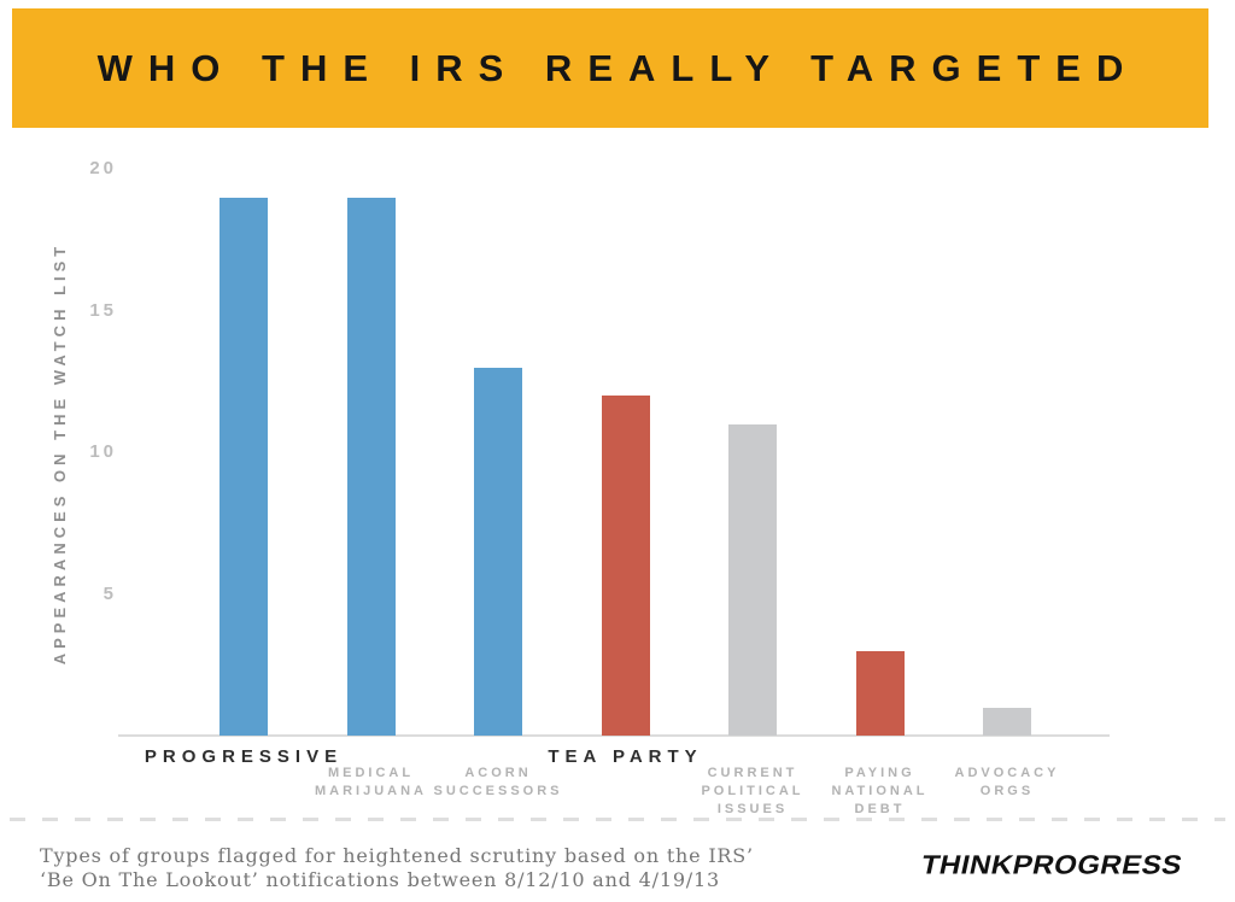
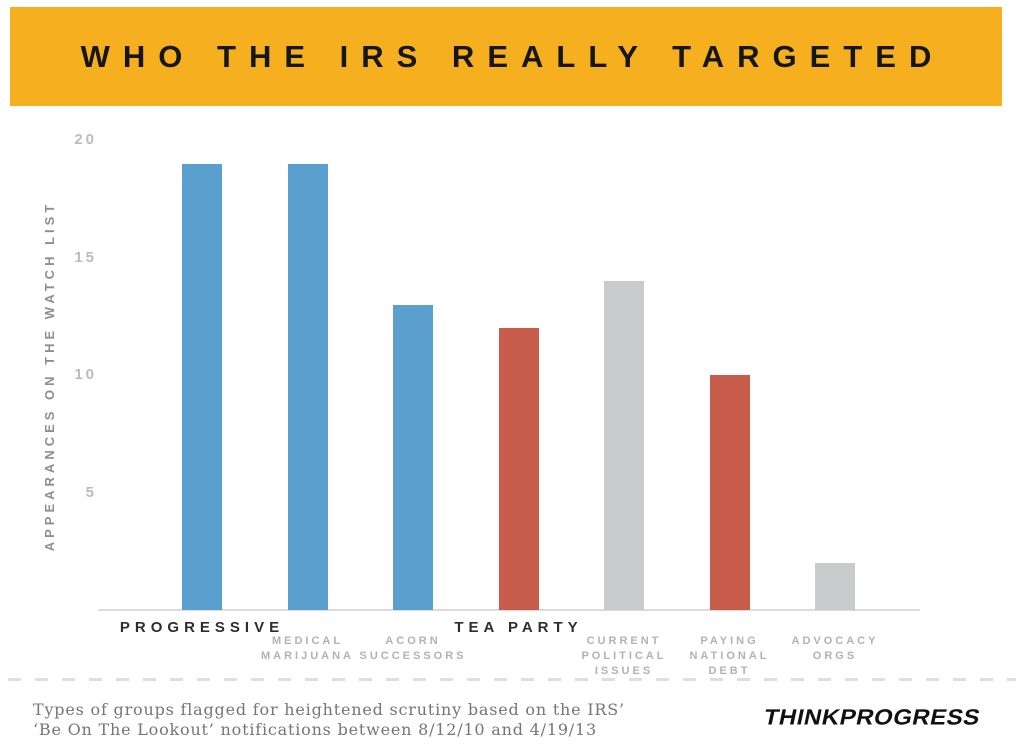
CURRENT POLITICAL ISSUES: 11 -> 14
PAYING NATIONAL DEBT: 3 -> 10
ADVOCACY ORGS: 1 -> 2
